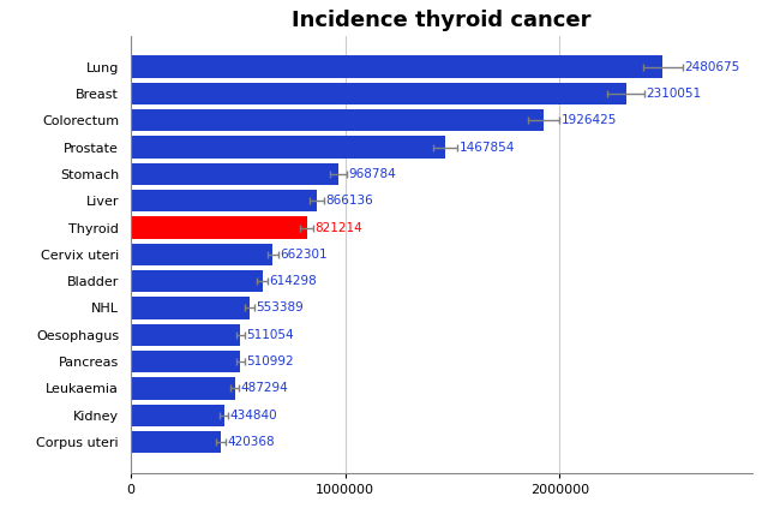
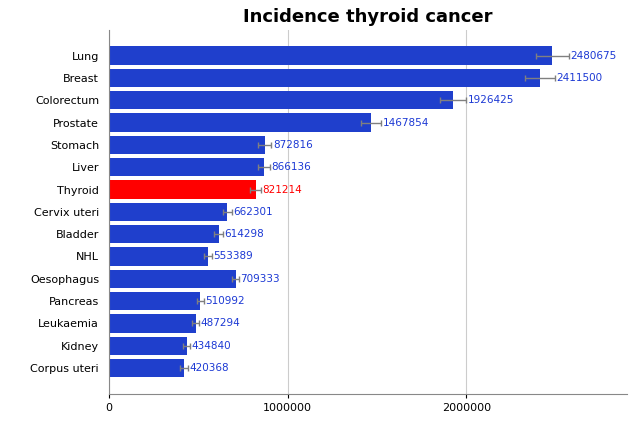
Breast: 2310051 -> 2411500
Stomach: 968784 -> 872816
Oesophagus: 511054 -> 709333
